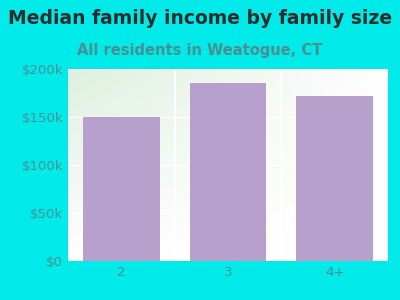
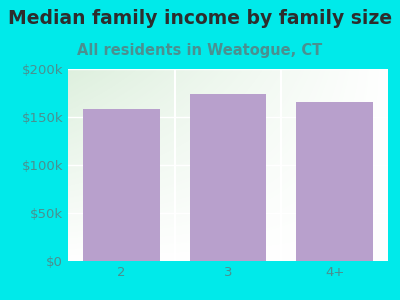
2: $150k -> $158k
3: $185k -> $174k
4+: $172k -> $166k
